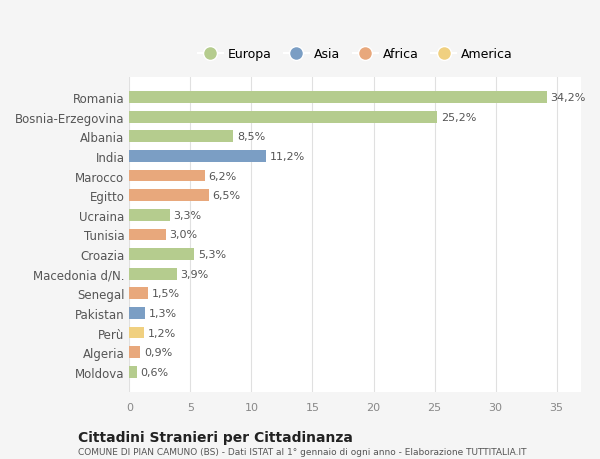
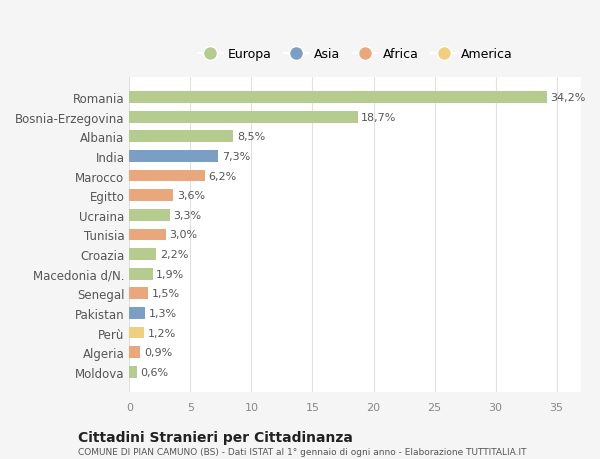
Bosnia-Erzegovina: 25,2% -> 18,7%
India: 11,2% -> 7,3%
Egitto: 6,5% -> 3,6%
Croazia: 5,3% -> 2,2%
Macedonia d/N.: 3,9% -> 1,9%
